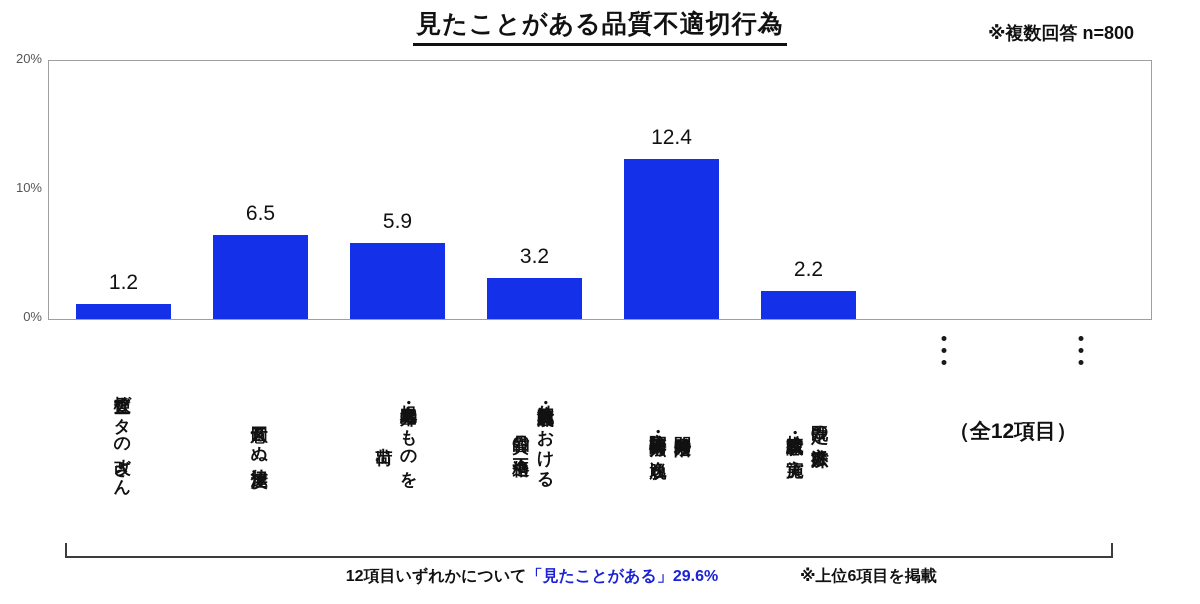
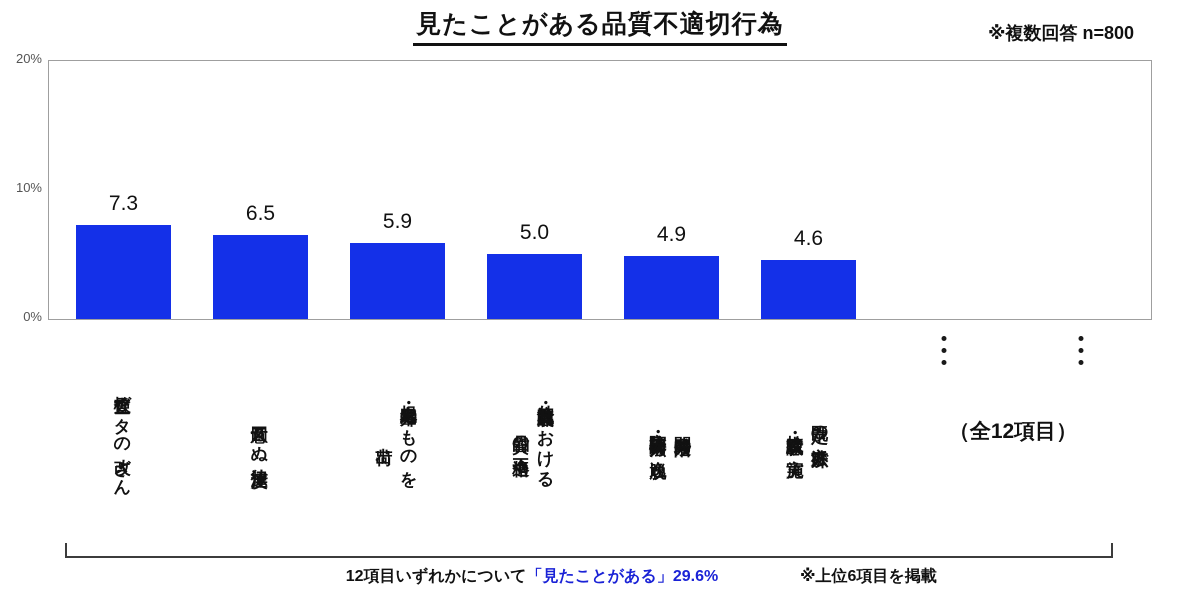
検査データの改ざん: 1.2 -> 7.3
外注・購買製品における 品質の不適格: 3.2 -> 5.0
開発段階の 実験・評価方法の逸脱: 12.4 -> 4.9
既定の方法以外で 検査・試験を実施: 2.2 -> 4.6
